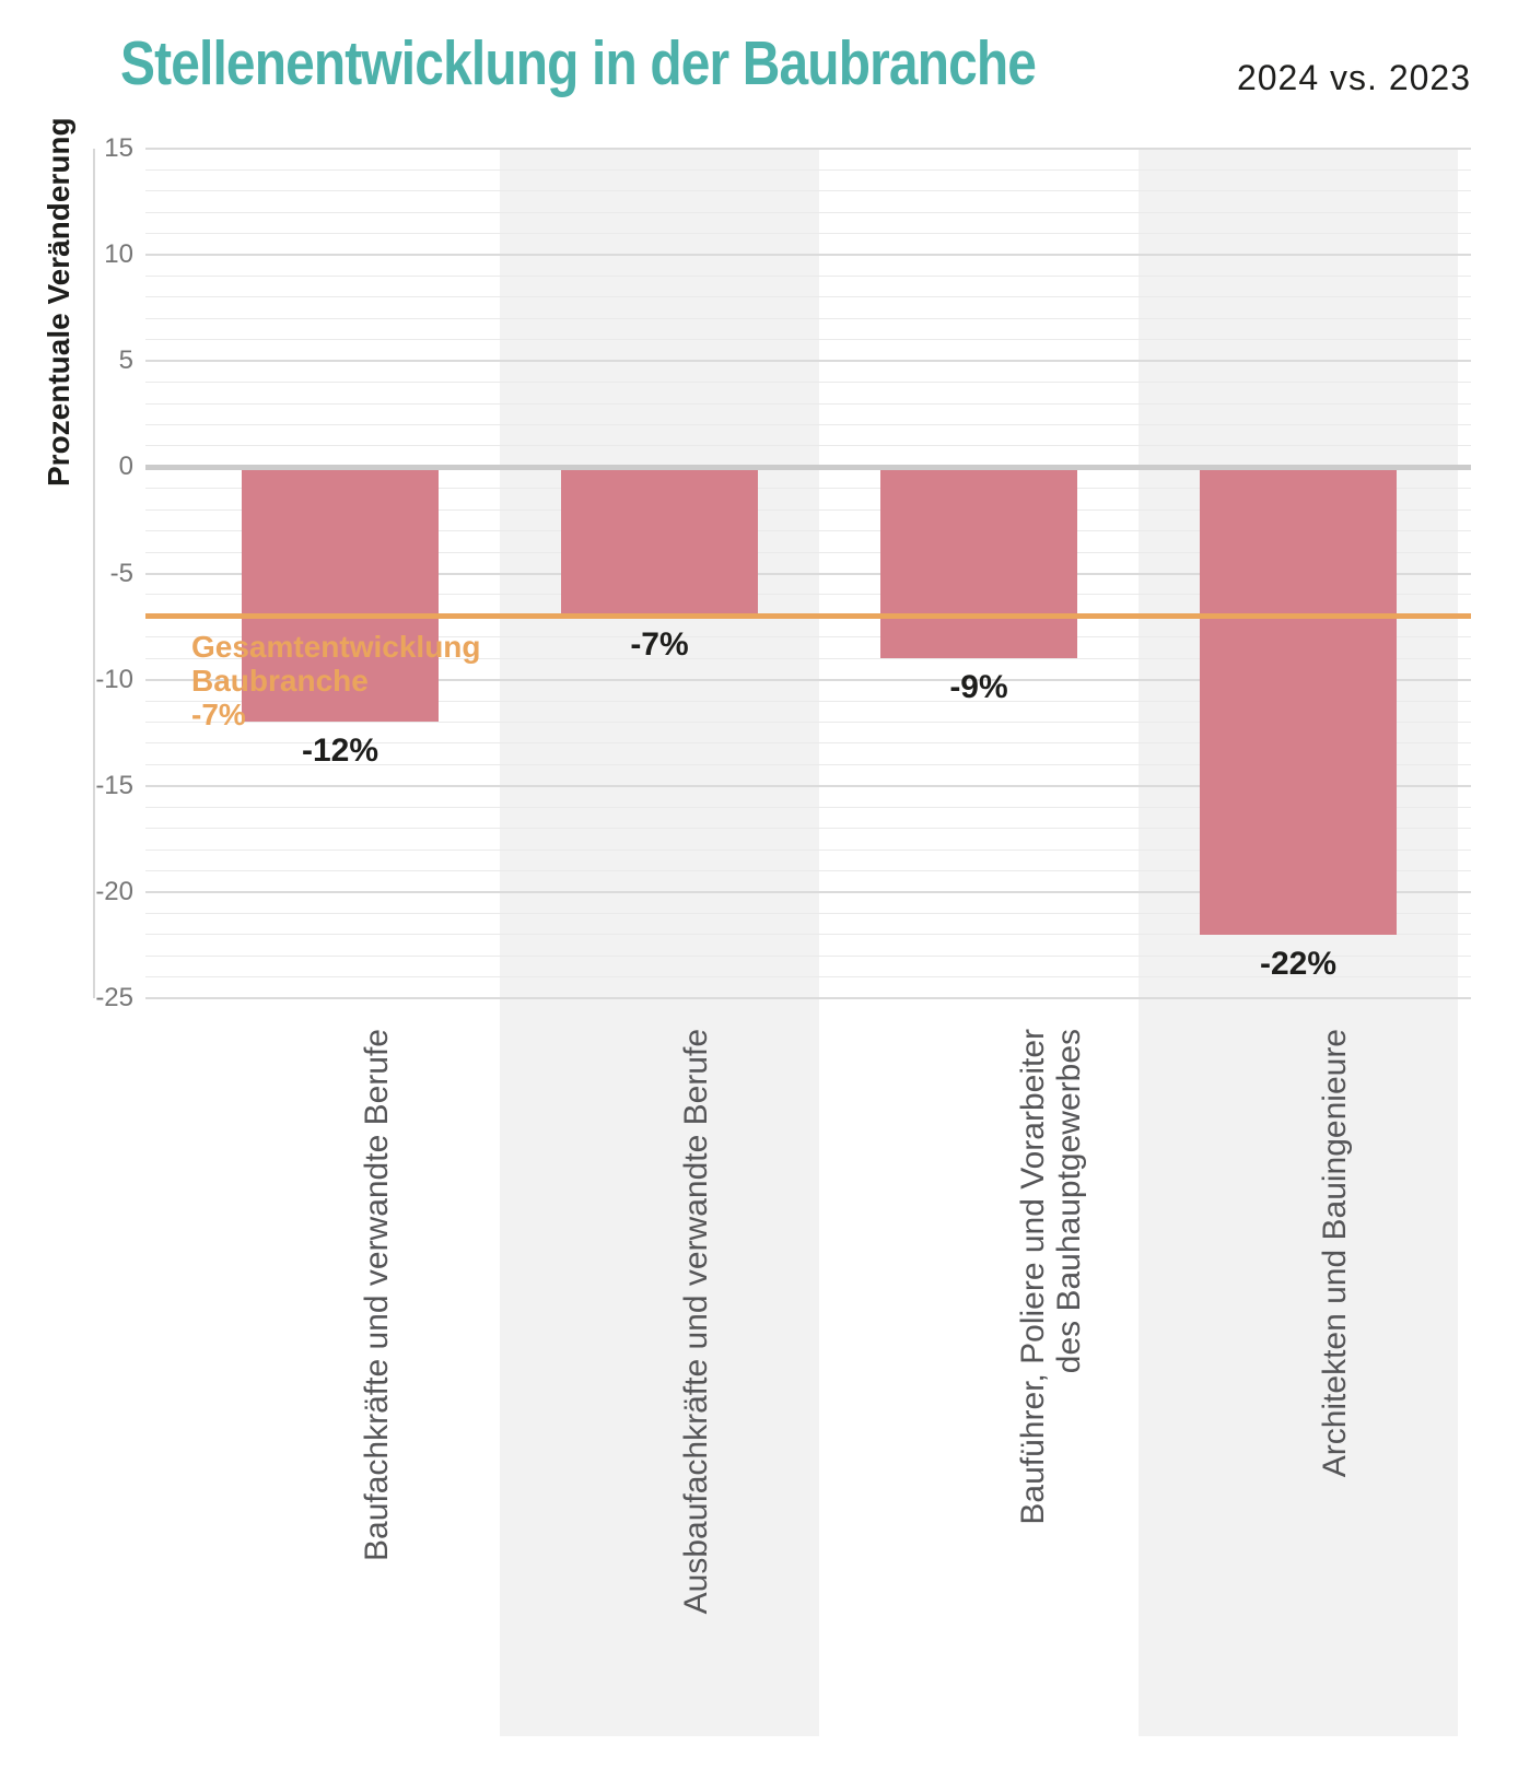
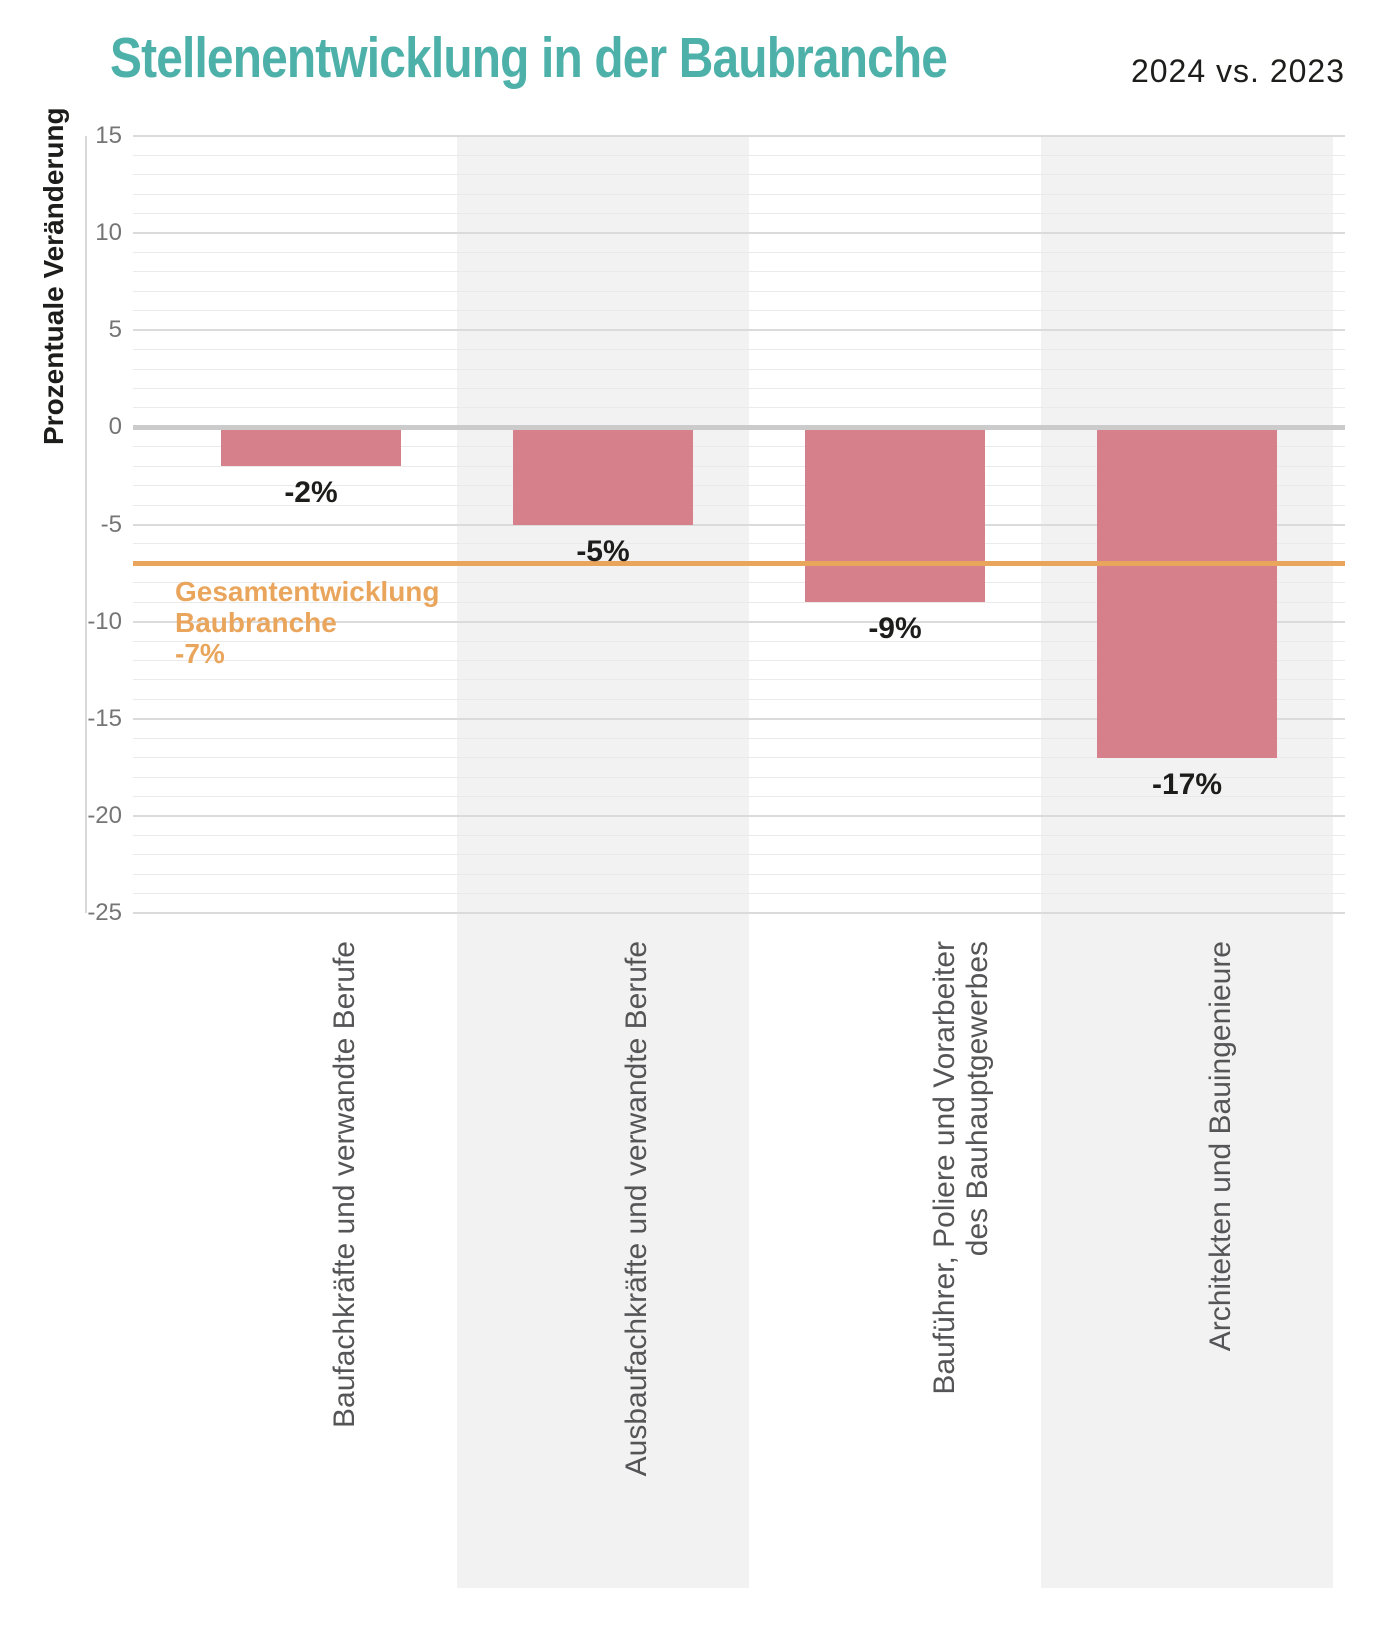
Baufachkräfte und verwandte Berufe: -12% -> -2%
Ausbaufachkräfte und verwandte Berufe: -7% -> -5%
Architekten und Bauingenieure: -22% -> -17%
